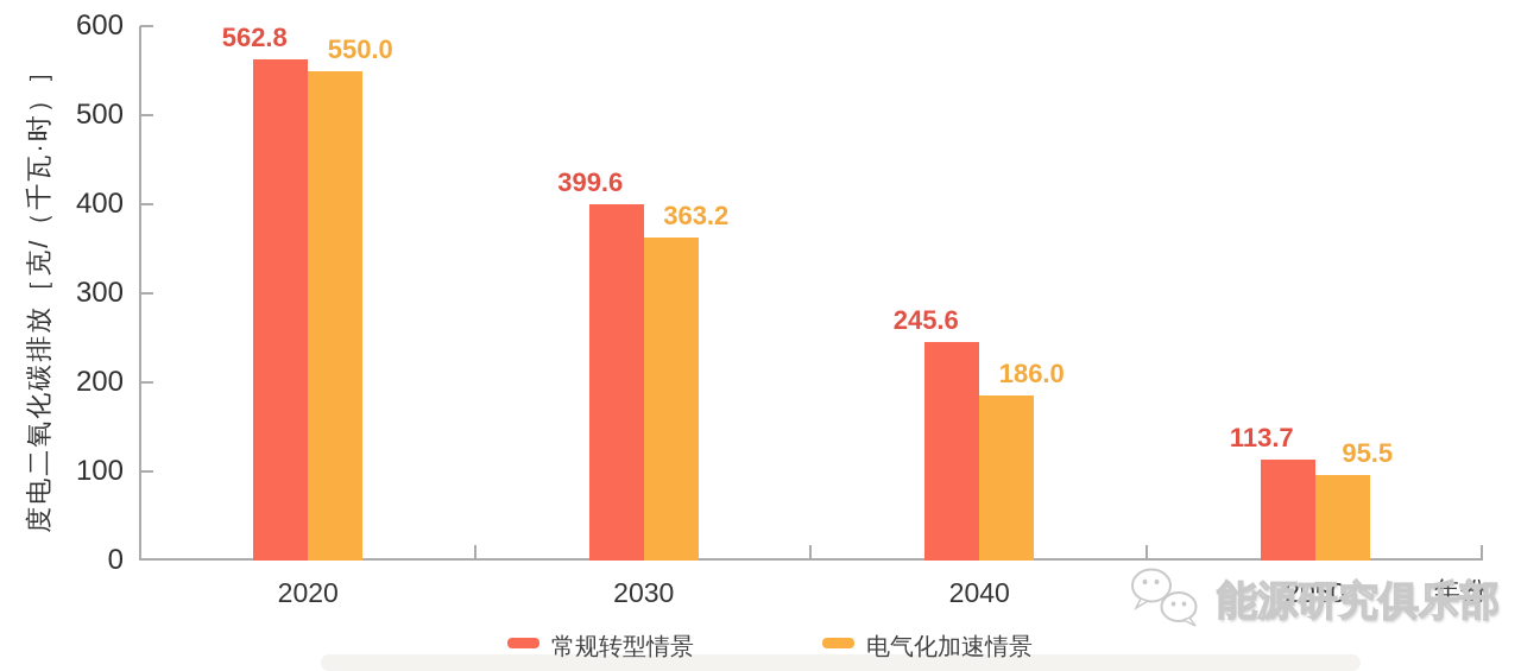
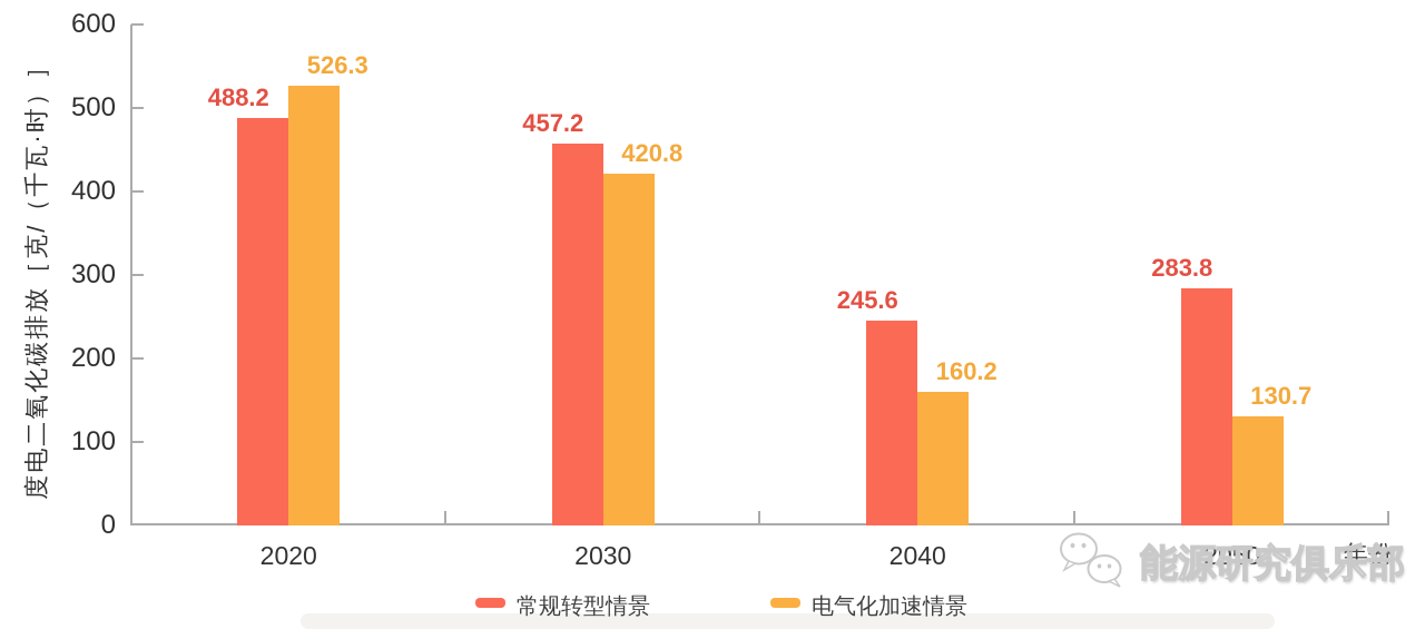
常规转型情景/2020: 562.8 -> 488.2
电气化加速情景/2020: 550.0 -> 526.3
常规转型情景/2030: 399.6 -> 457.2
电气化加速情景/2030: 363.2 -> 420.8
电气化加速情景/2040: 186.0 -> 160.2
常规转型情景/2050: 113.7 -> 283.8
电气化加速情景/2050: 95.5 -> 130.7
